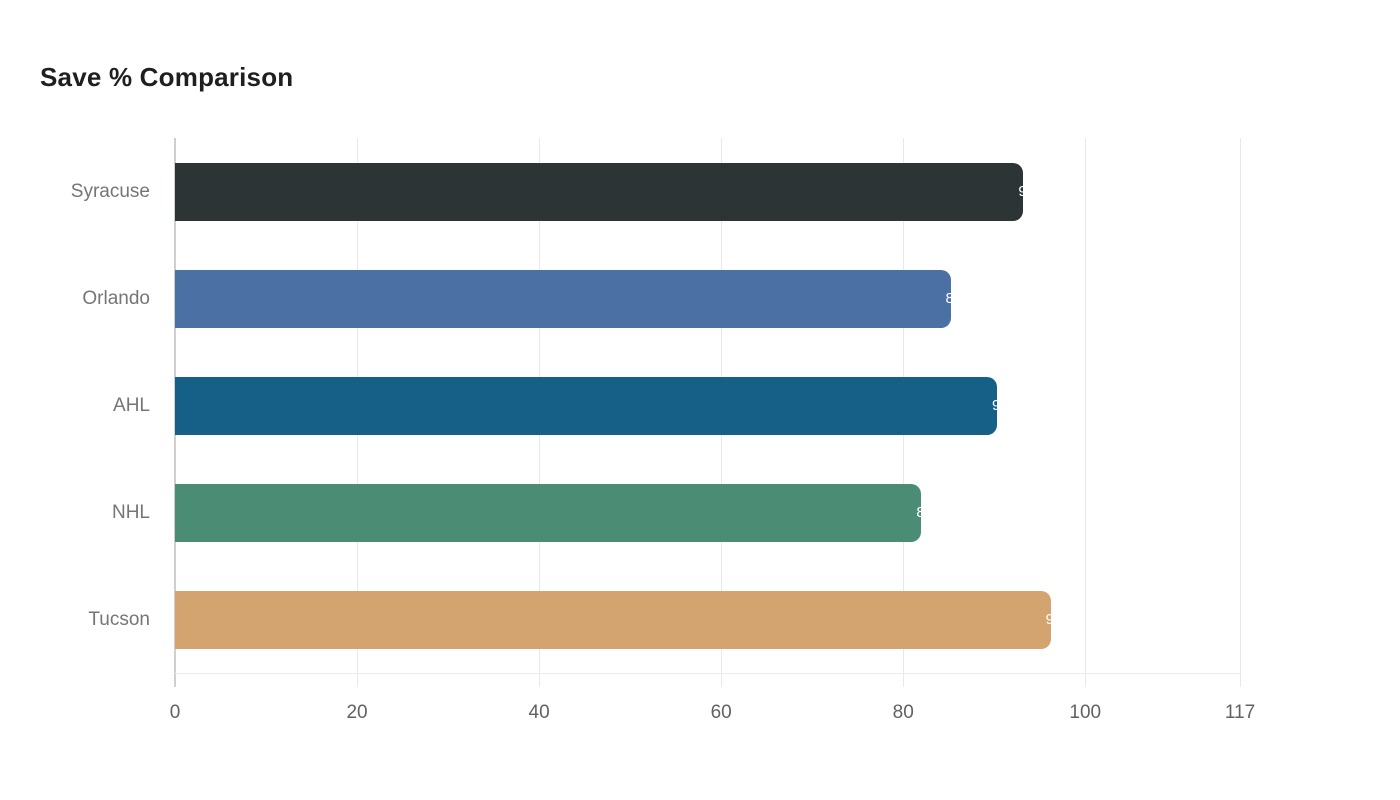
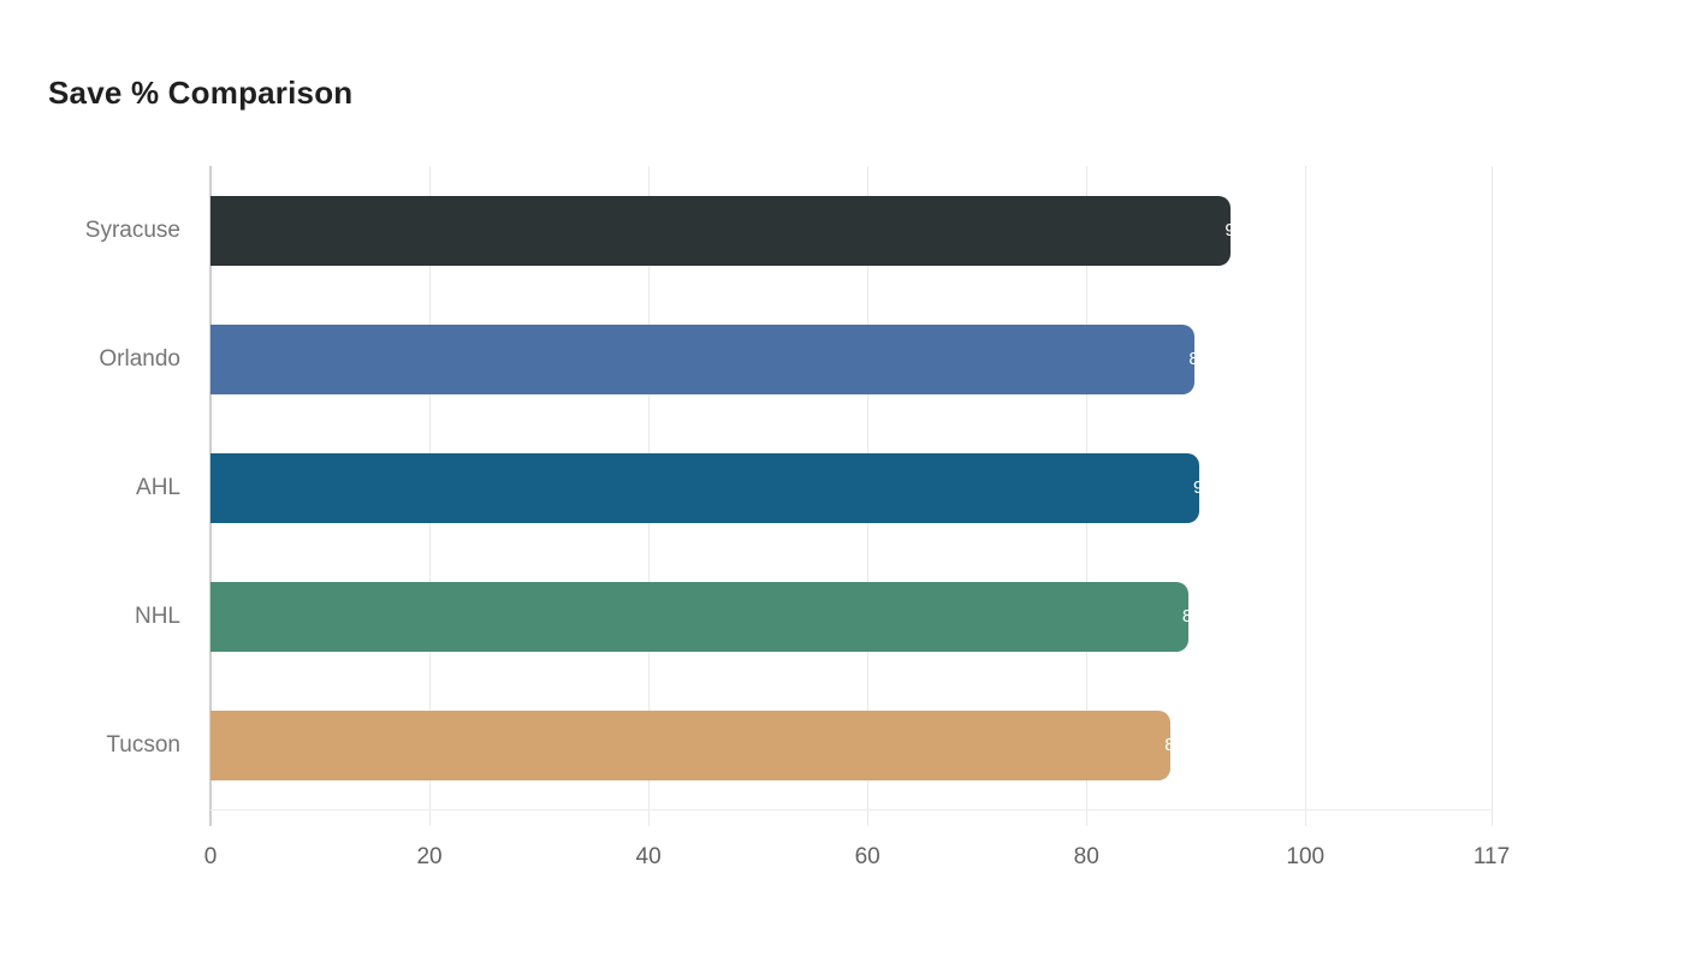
Orlando: 85.2 -> 89.9
NHL: 82.0 -> 89.3
Tucson: 96.2 -> 87.7
